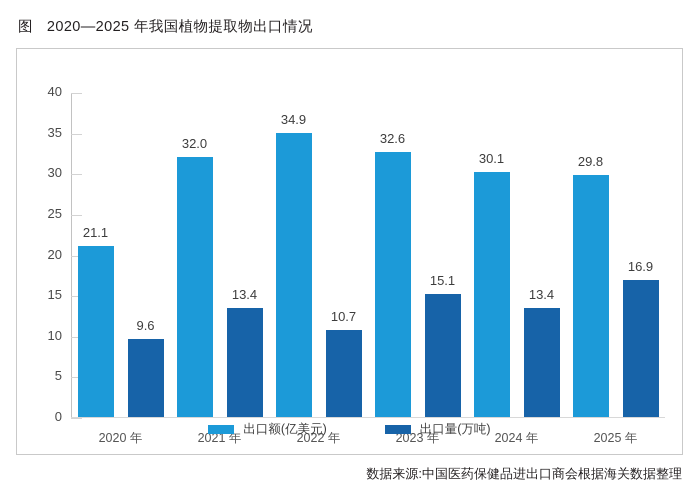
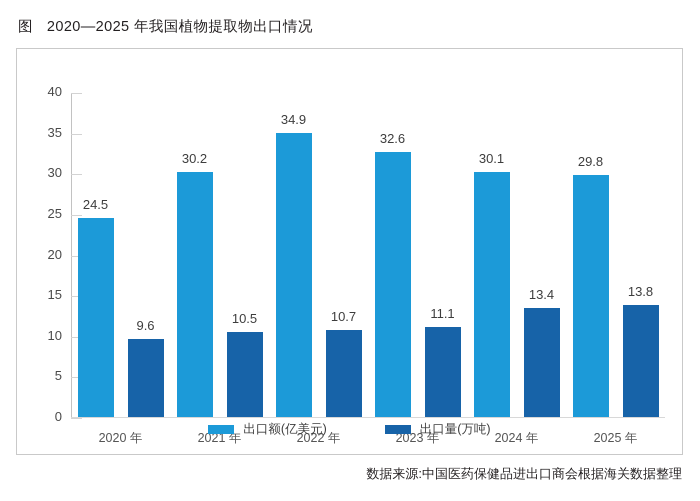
出口额(亿美元)/2020 年: 21.1 -> 24.5
出口额(亿美元)/2021 年: 32.0 -> 30.2
出口量(万吨)/2021 年: 13.4 -> 10.5
出口量(万吨)/2023 年: 15.1 -> 11.1
出口量(万吨)/2025 年: 16.9 -> 13.8
